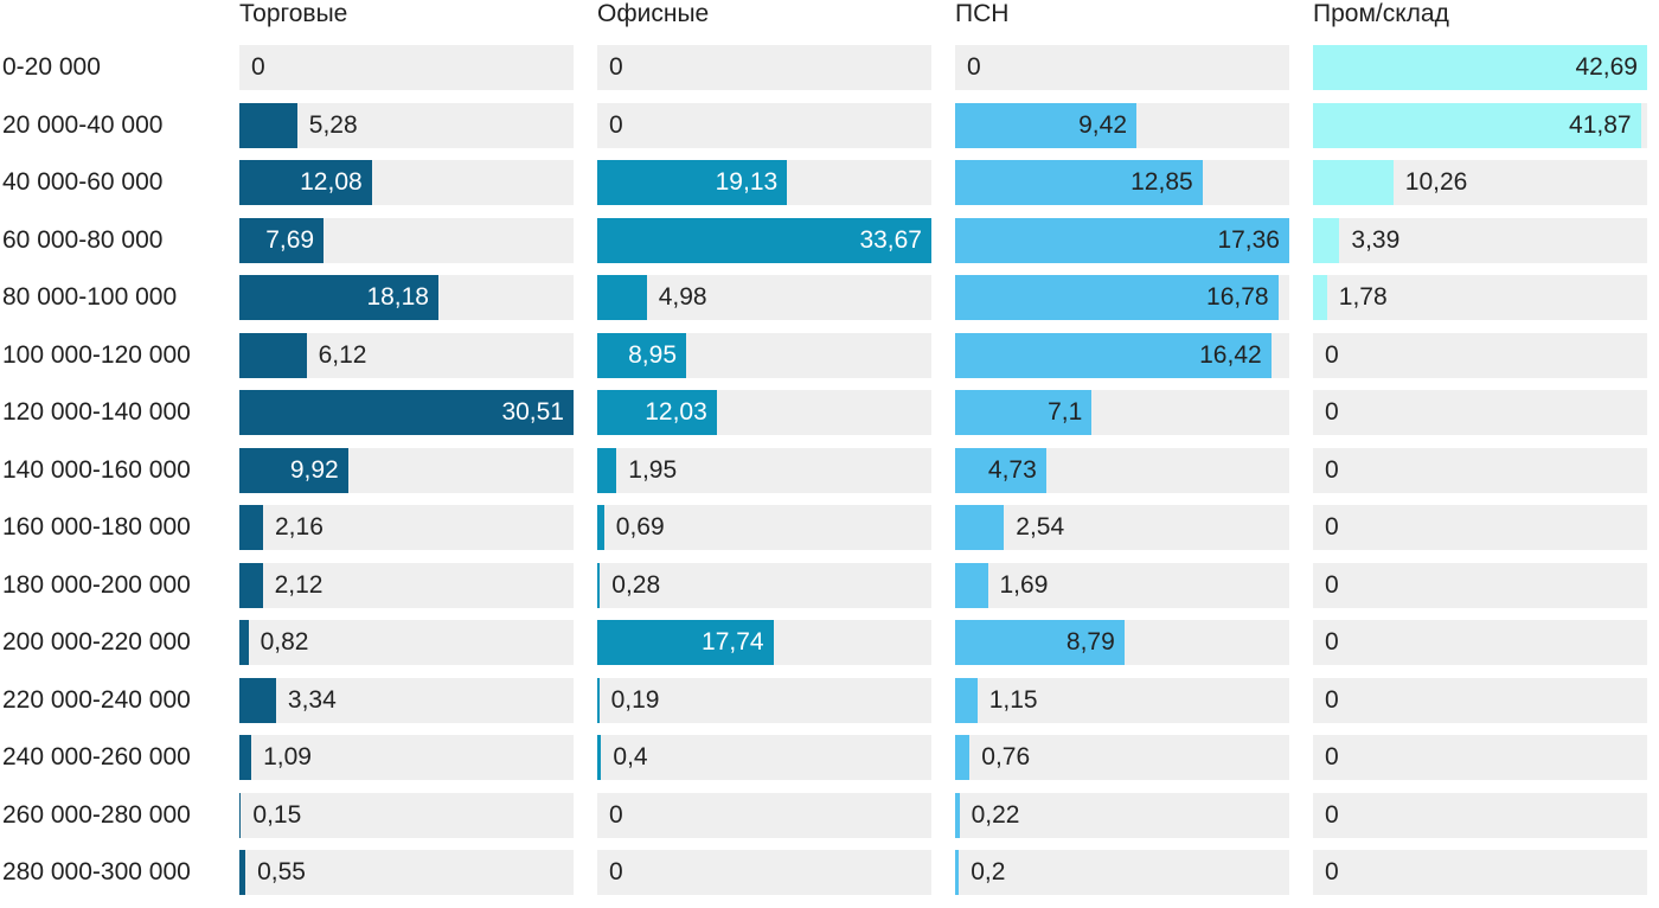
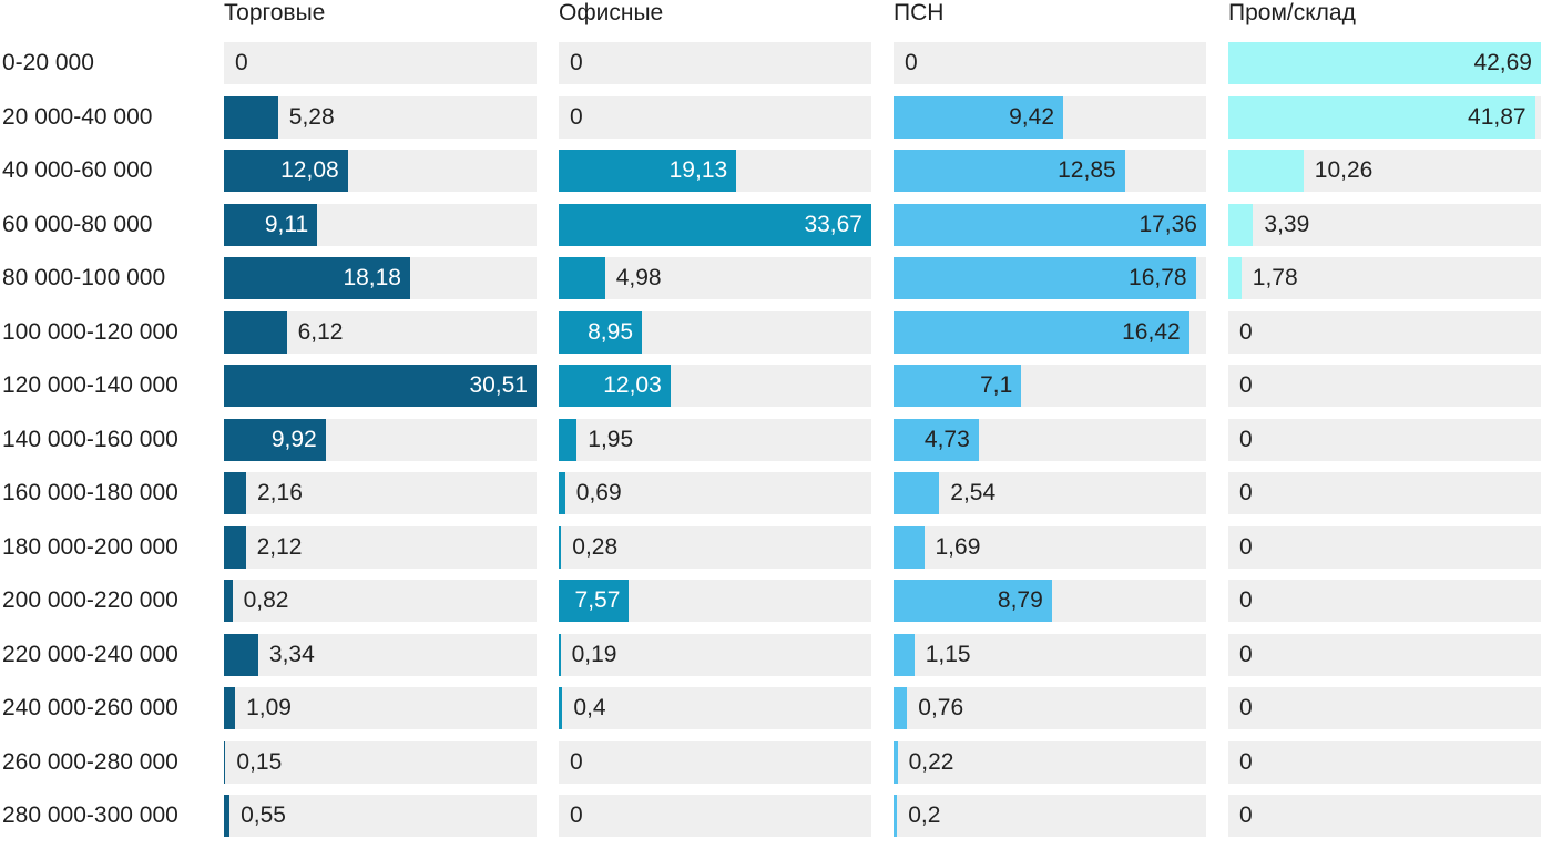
Торговые/60 000-80 000: 7,69 -> 9,11
Офисные/200 000-220 000: 17,74 -> 7,57
